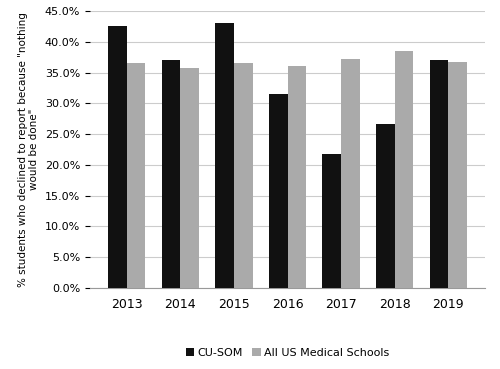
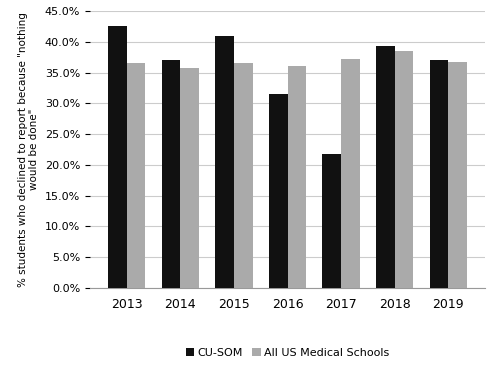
CU-SOM/2015: 43.0% -> 41.0%
CU-SOM/2018: 26.7% -> 39.4%
